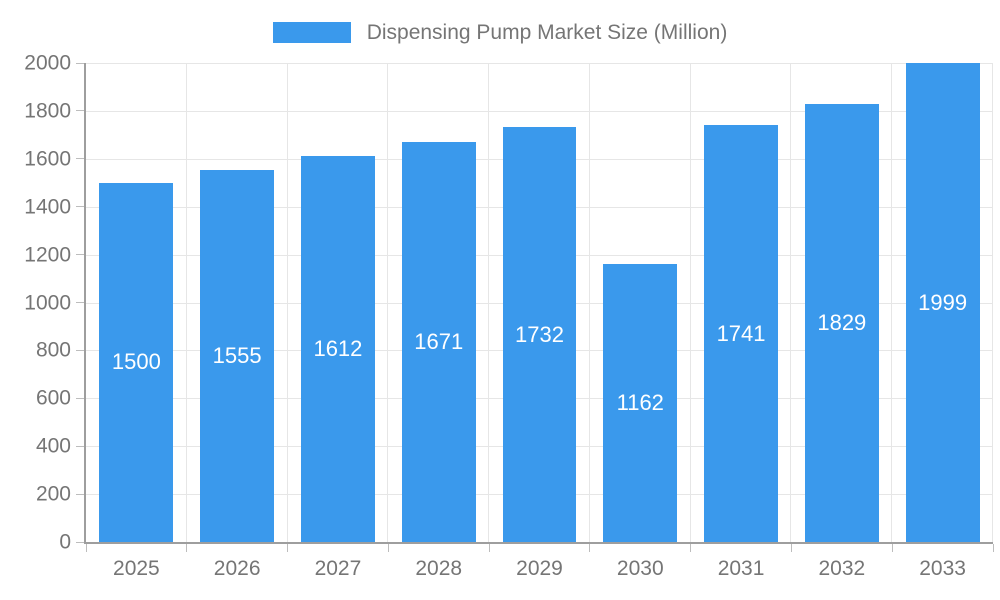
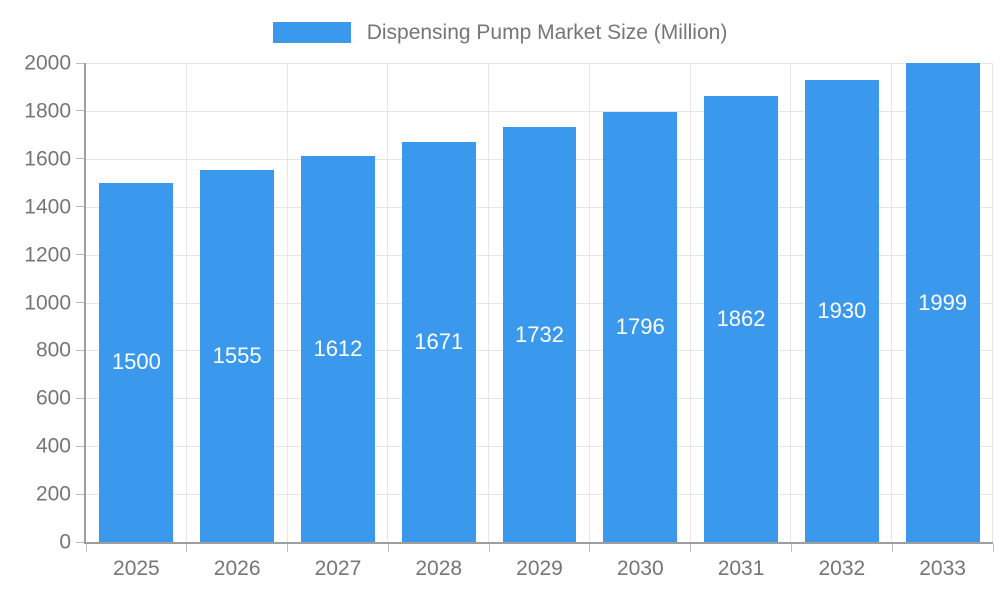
2030: 1162 -> 1796
2031: 1741 -> 1862
2032: 1829 -> 1930
